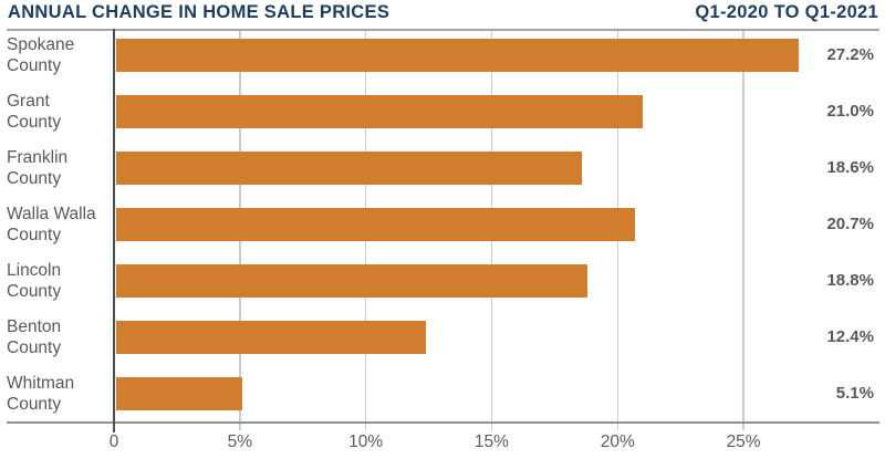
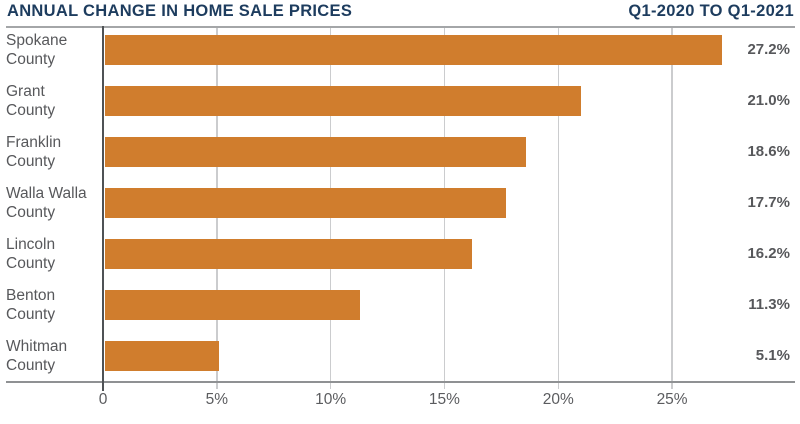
Walla Walla County: 20.7% -> 17.7%
Lincoln County: 18.8% -> 16.2%
Benton County: 12.4% -> 11.3%
